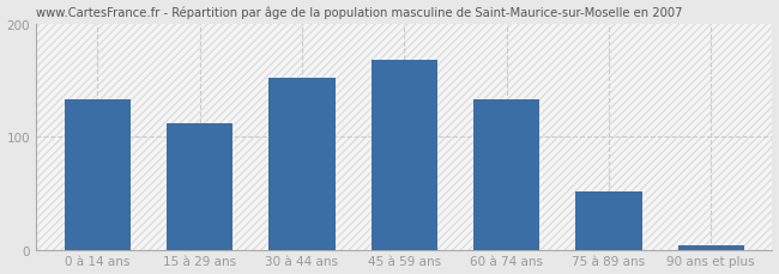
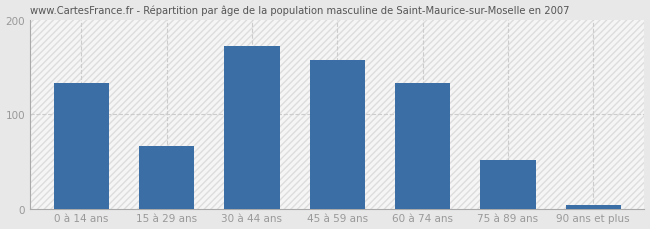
15 à 29 ans: 112 -> 66
30 à 44 ans: 152 -> 172
45 à 59 ans: 168 -> 158
